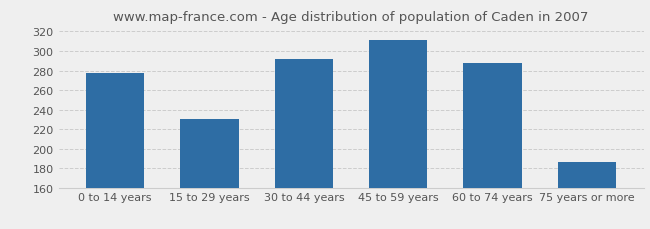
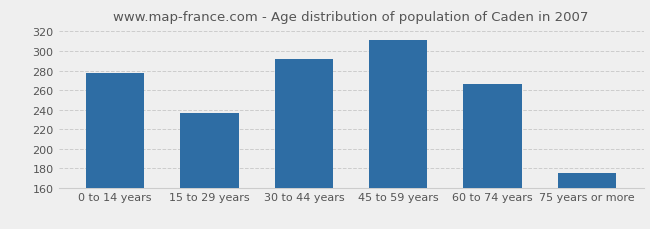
15 to 29 years: 230 -> 236
60 to 74 years: 288 -> 266
75 years or more: 186 -> 175
